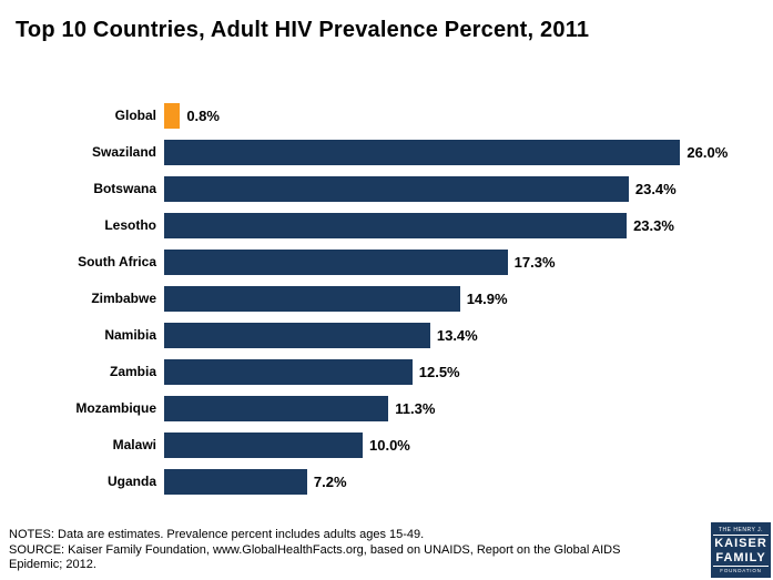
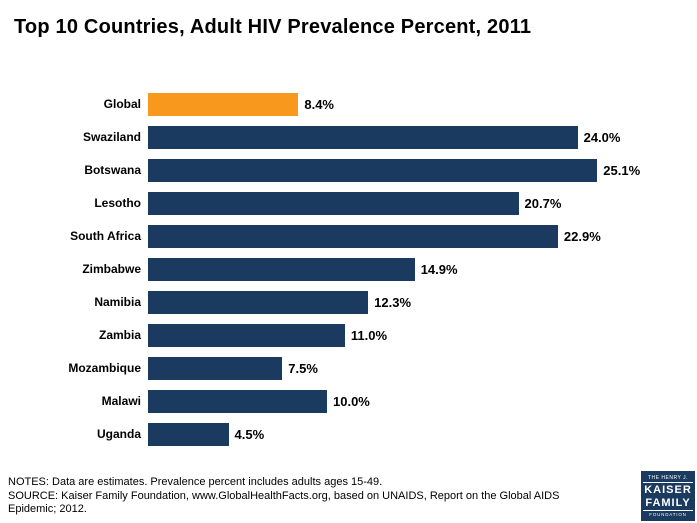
Global: 0.8% -> 8.4%
Swaziland: 26.0% -> 24.0%
Botswana: 23.4% -> 25.1%
Lesotho: 23.3% -> 20.7%
South Africa: 17.3% -> 22.9%
Namibia: 13.4% -> 12.3%
Zambia: 12.5% -> 11.0%
Mozambique: 11.3% -> 7.5%
Uganda: 7.2% -> 4.5%
